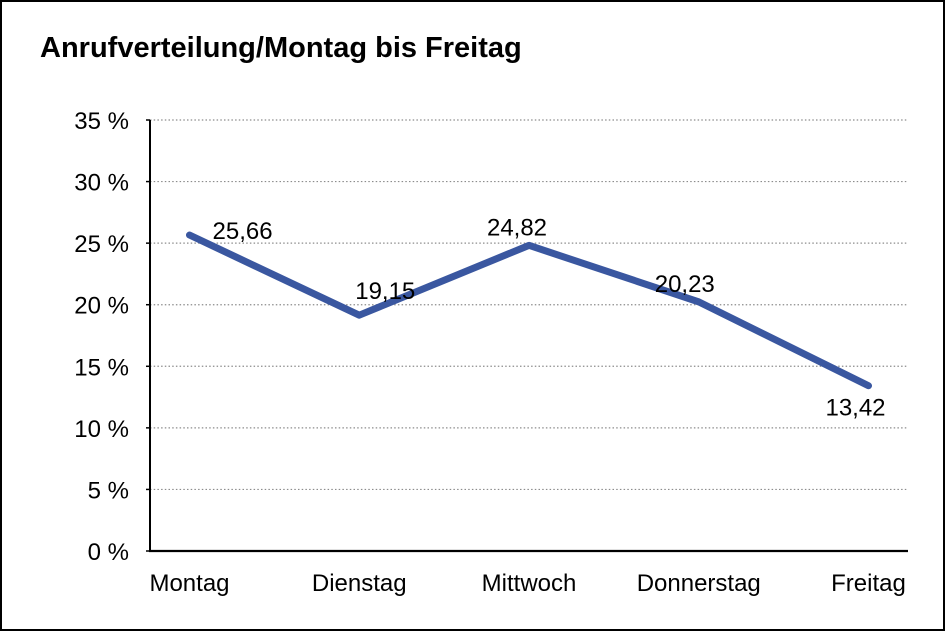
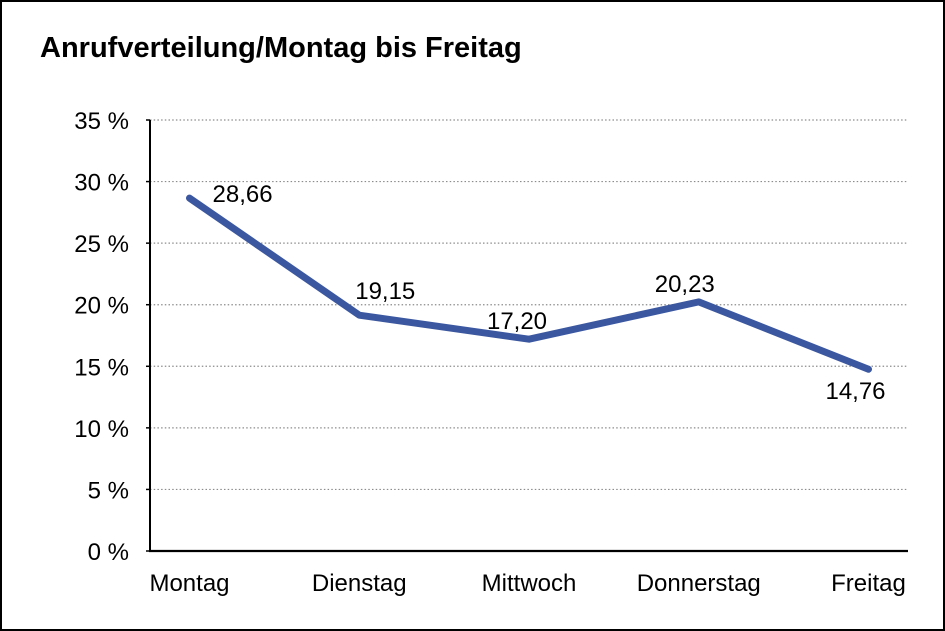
Montag: 25,66 -> 28,66
Mittwoch: 24,82 -> 17,20
Freitag: 13,42 -> 14,76
